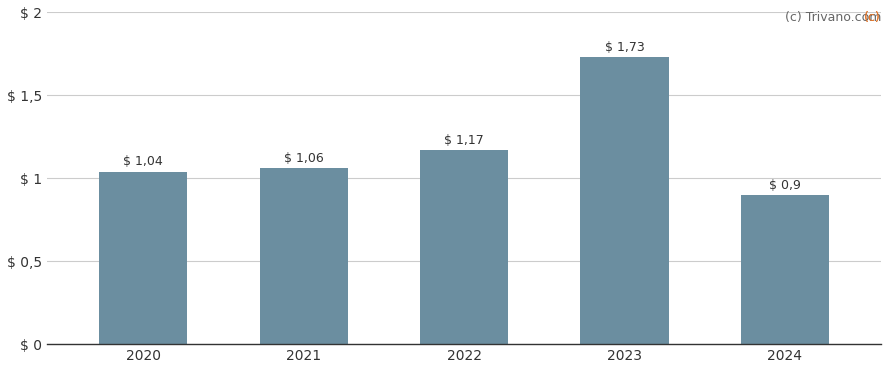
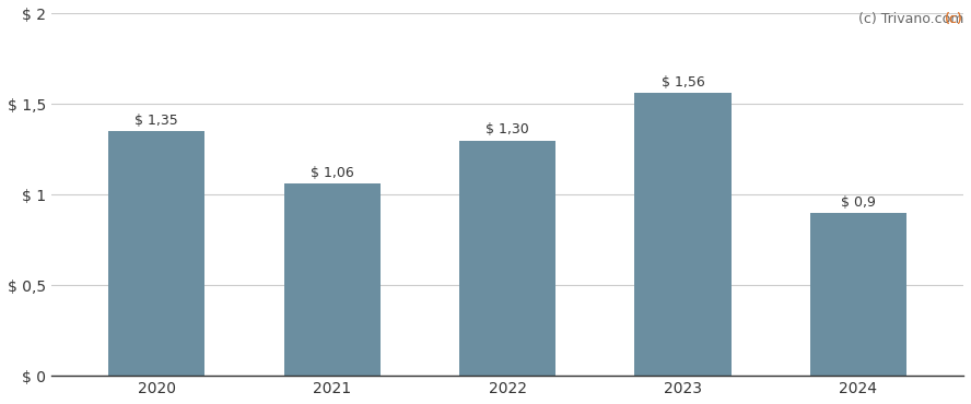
2020: 1,04 -> 1,35
2022: 1,17 -> 1,30
2023: 1,73 -> 1,56
